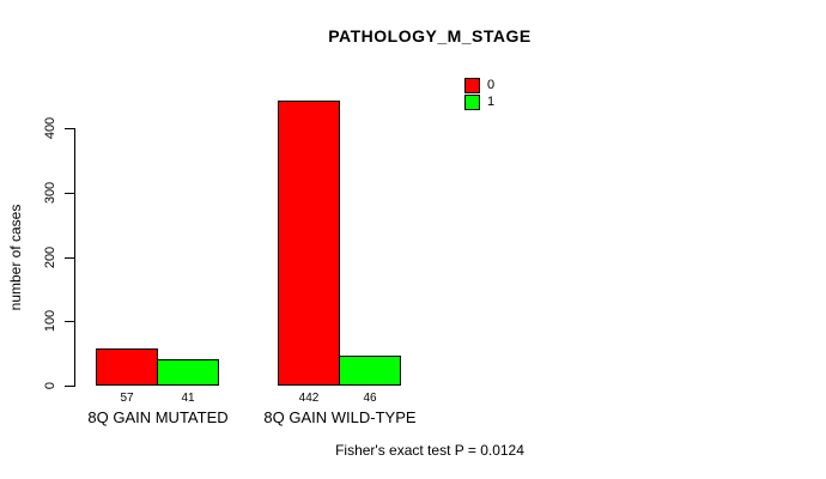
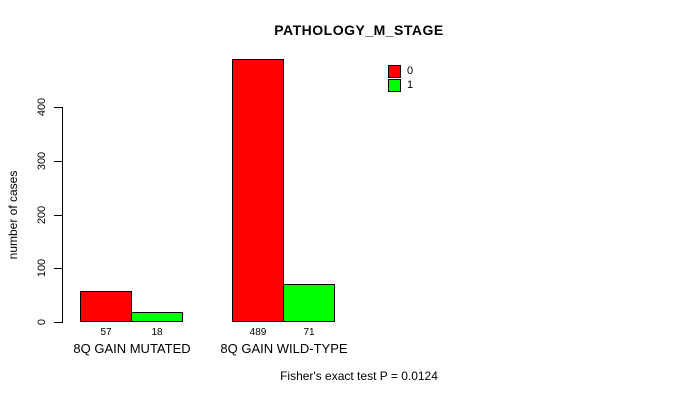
1/8Q GAIN MUTATED: 41 -> 18
0/8Q GAIN WILD-TYPE: 442 -> 489
1/8Q GAIN WILD-TYPE: 46 -> 71
